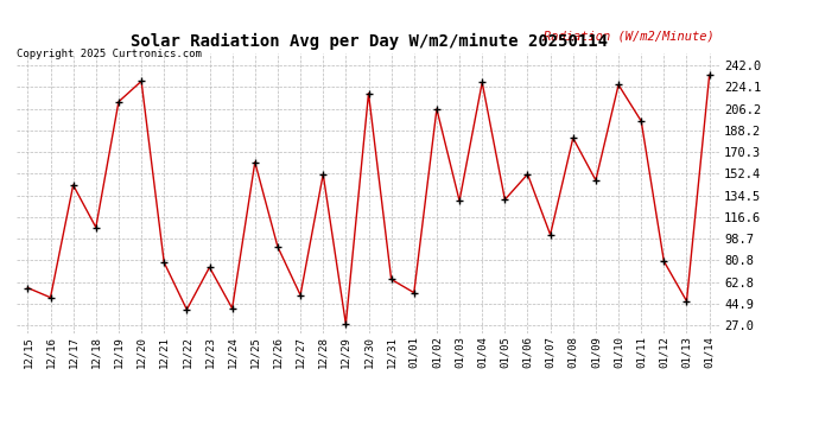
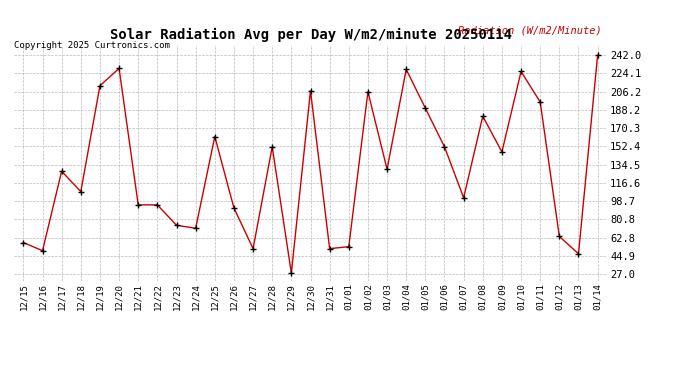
12/17: 143 -> 128
12/21: 79 -> 95
12/22: 40 -> 95
12/24: 41 -> 72
12/30: 219 -> 207
12/31: 65 -> 52
01/05: 131 -> 190
01/12: 80 -> 64
01/14: 234 -> 242
